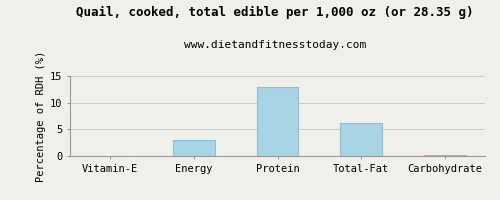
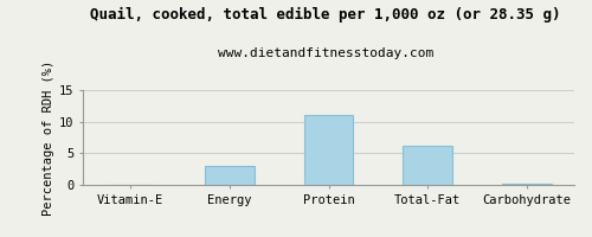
Protein: 13.0 -> 11.0
